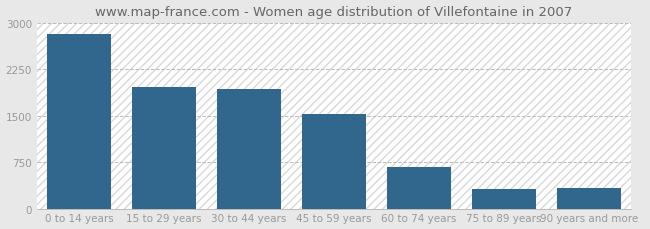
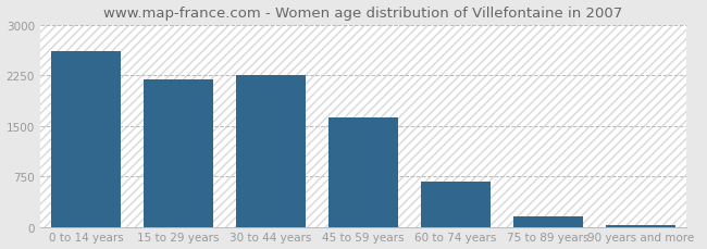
0 to 14 years: 2820 -> 2610
15 to 29 years: 1960 -> 2200
30 to 44 years: 1940 -> 2260
45 to 59 years: 1520 -> 1630
75 to 89 years: 320 -> 160
90 years and more: 340 -> 20
